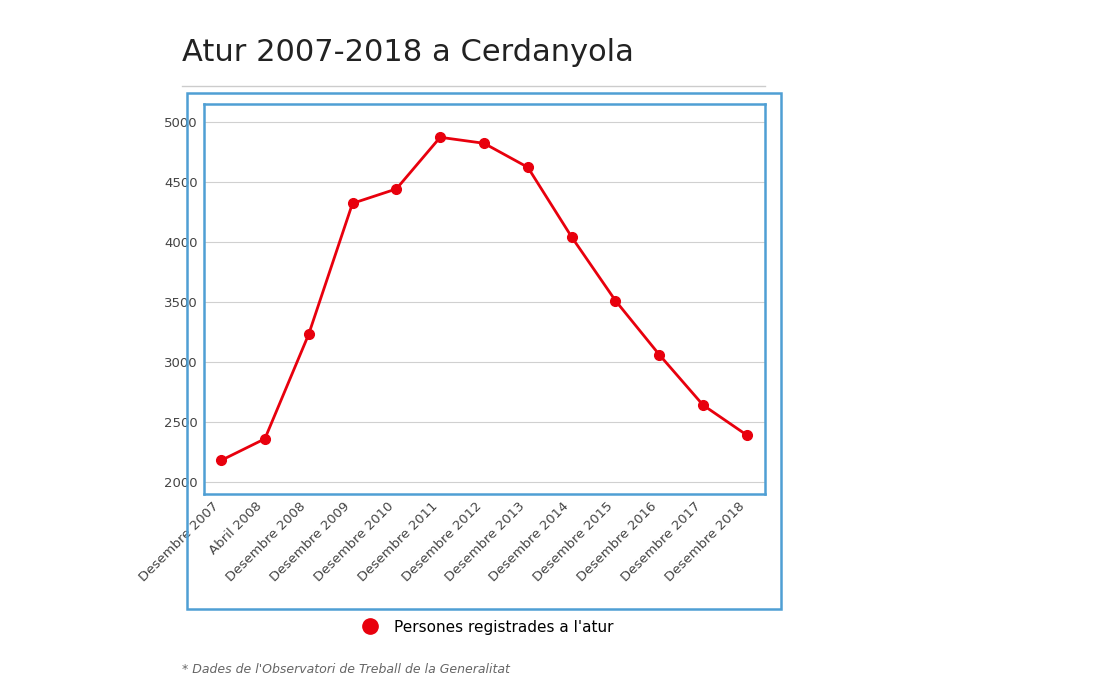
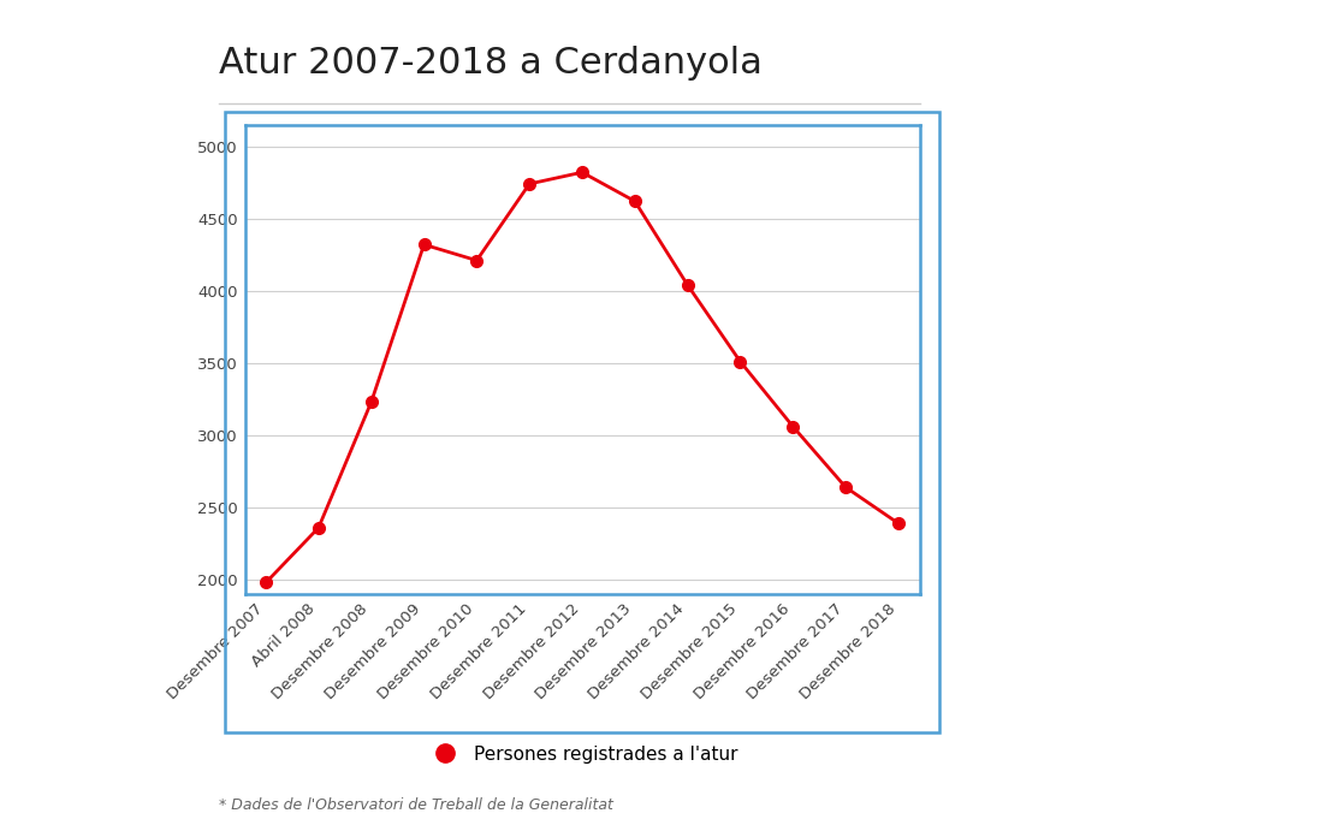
Desembre 2007: 2180 -> 1980
Desembre 2010: 4440 -> 4210
Desembre 2011: 4870 -> 4740
